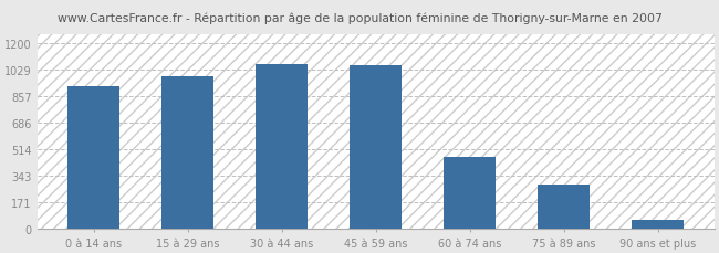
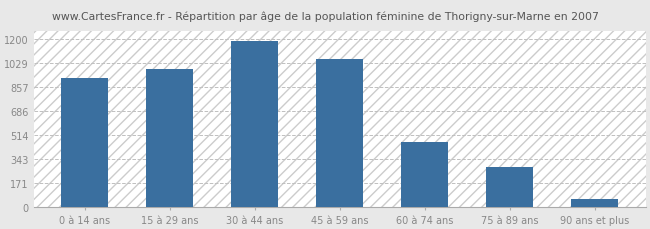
30 à 44 ans: 1060 -> 1190
